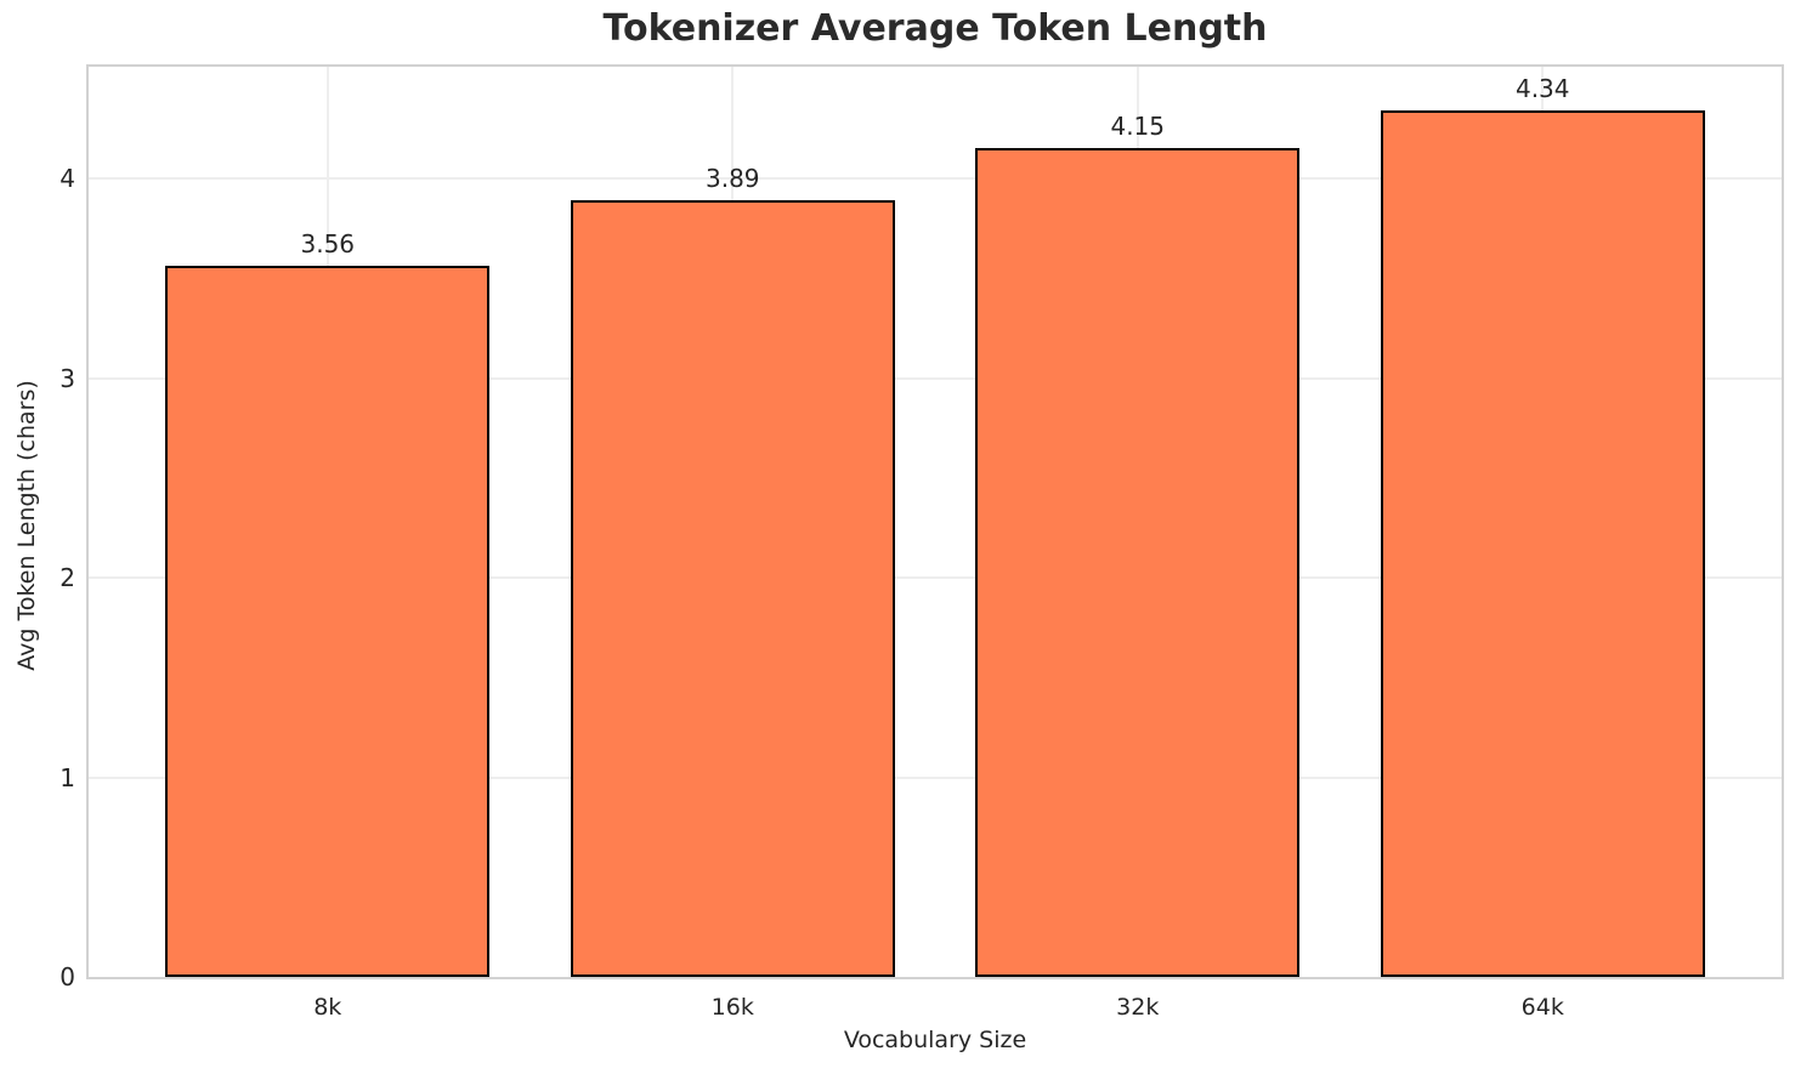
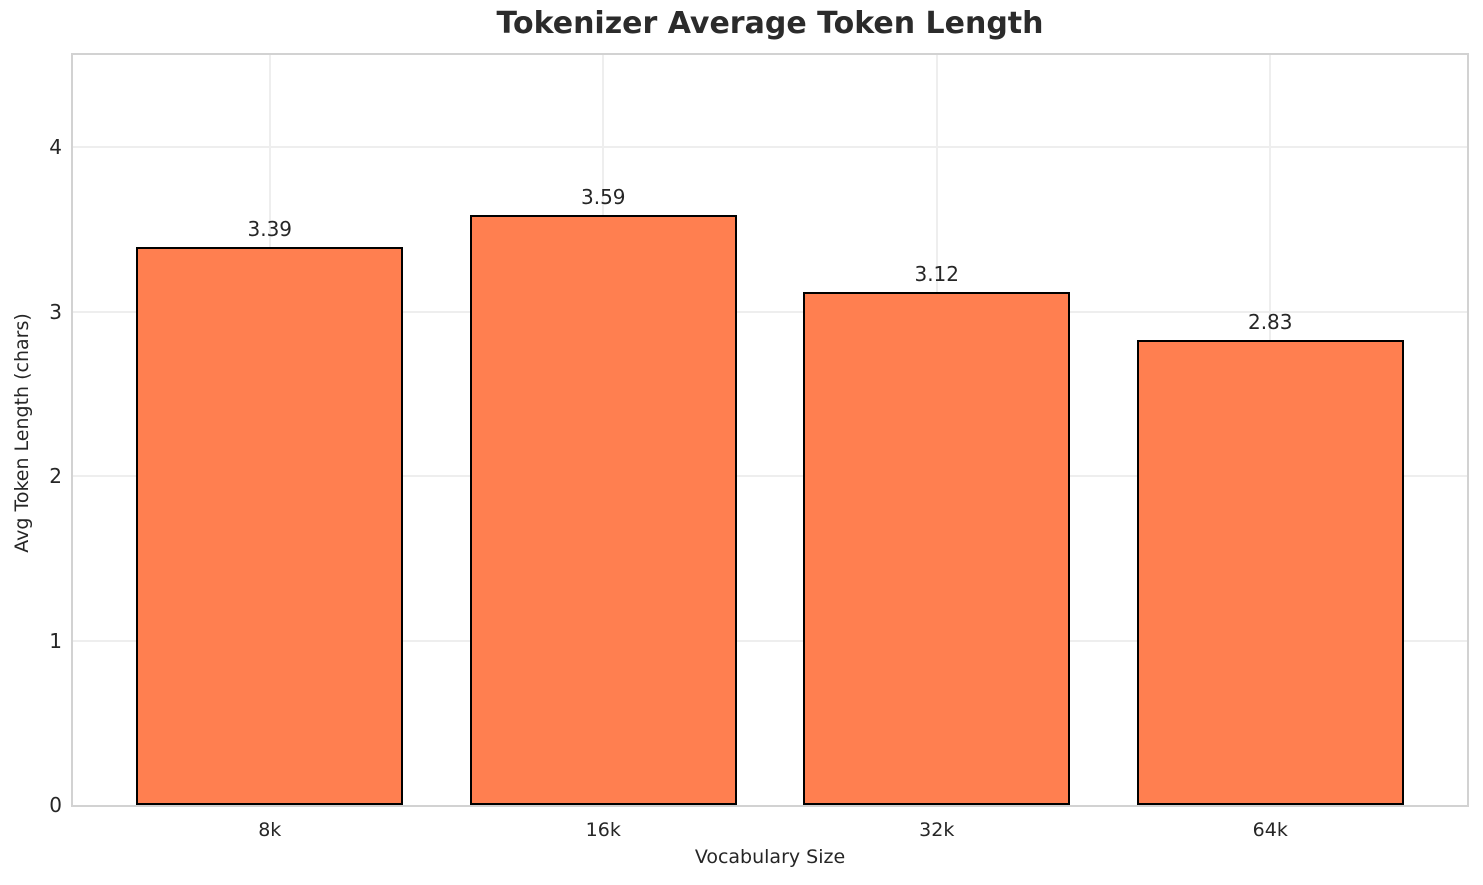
8k: 3.56 -> 3.39
16k: 3.89 -> 3.59
32k: 4.15 -> 3.12
64k: 4.34 -> 2.83
